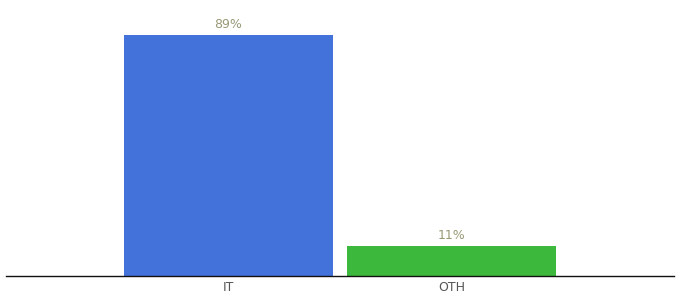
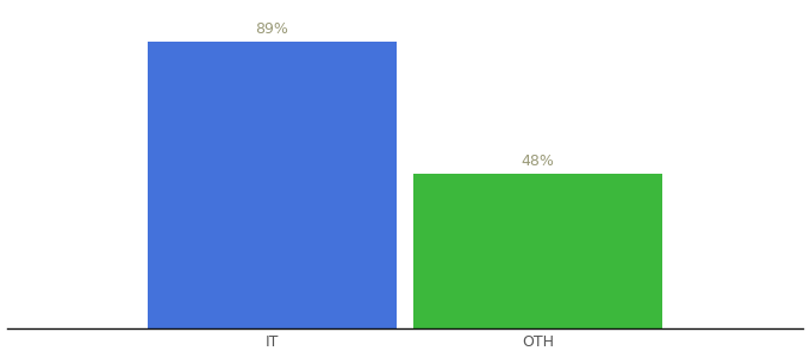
OTH: 11% -> 48%
